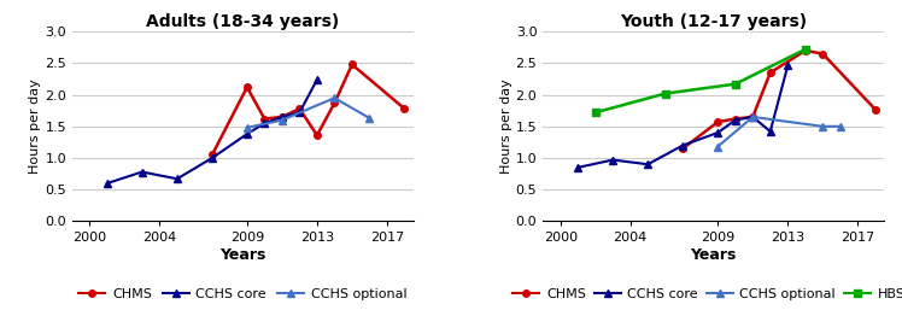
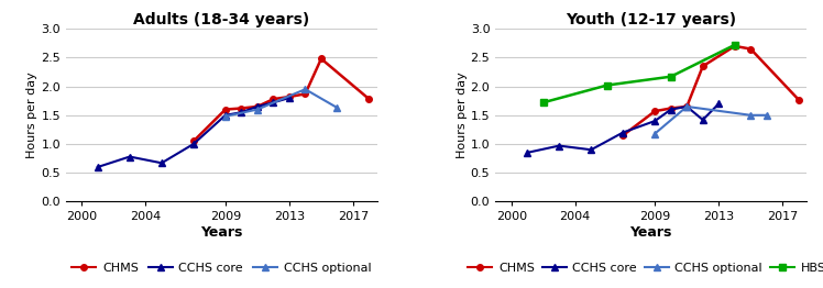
Adults (18-34 years)/CHMS/2009: 2.12 -> 1.60
Adults (18-34 years)/CCHS core/2009: 1.38 -> 1.50
Adults (18-34 years)/CHMS/2013: 1.36 -> 1.82
Adults (18-34 years)/CCHS core/2013: 2.24 -> 1.80
Youth (12-17 years)/CCHS core/2013: 2.46 -> 1.70
